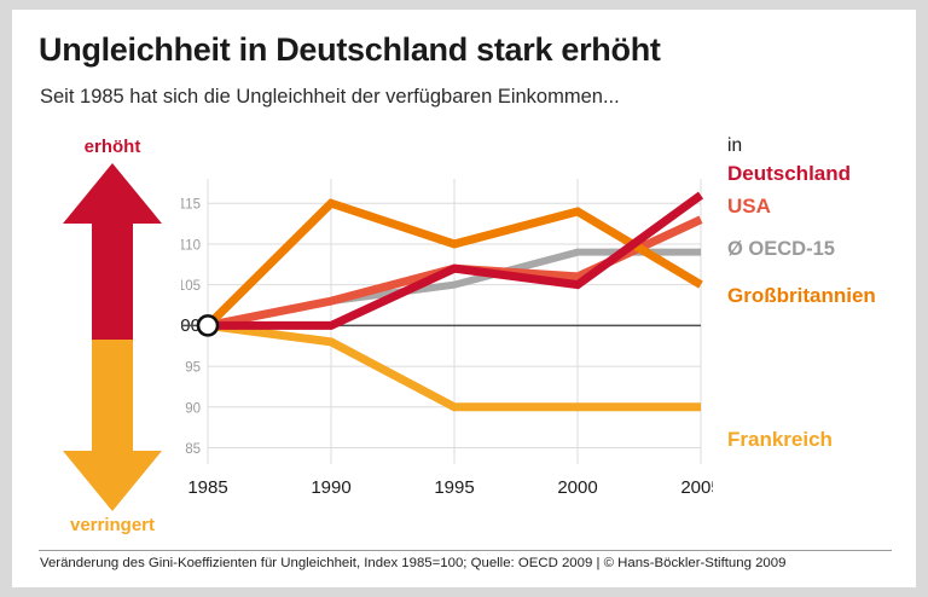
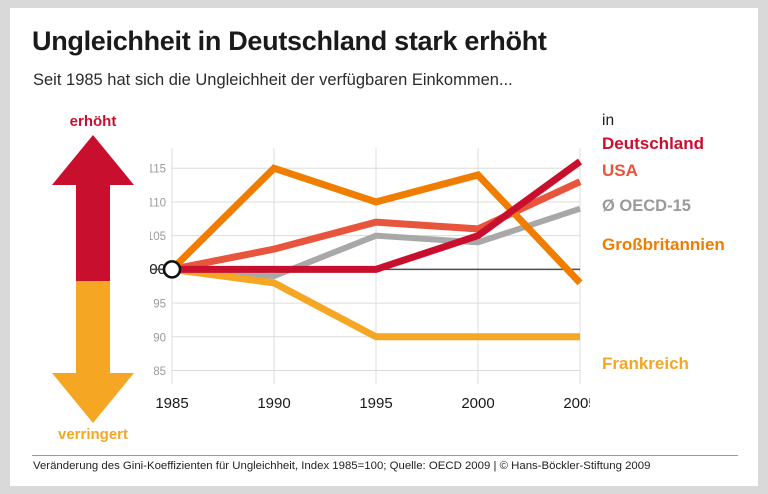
Ø OECD-15/1990: 103 -> 99
Deutschland/1995: 107 -> 100
Ø OECD-15/2000: 109 -> 104
Großbritannien/2005: 105 -> 98
